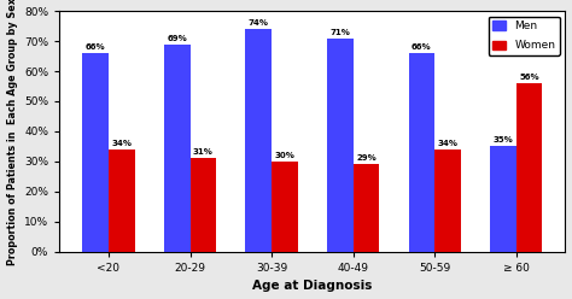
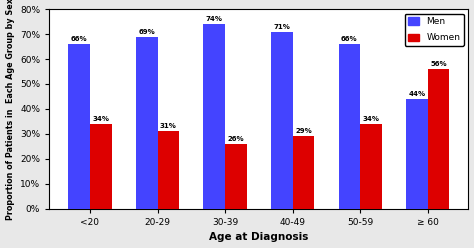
Women/30-39: 30% -> 26%
Men/≥ 60: 35% -> 44%
